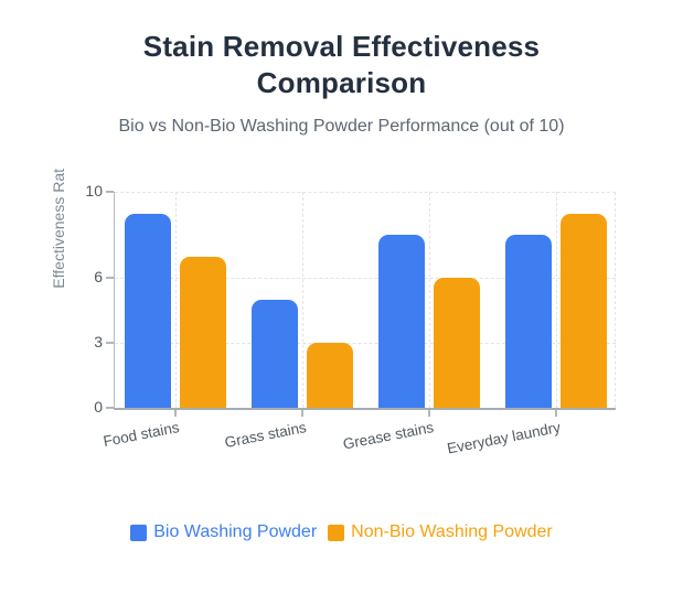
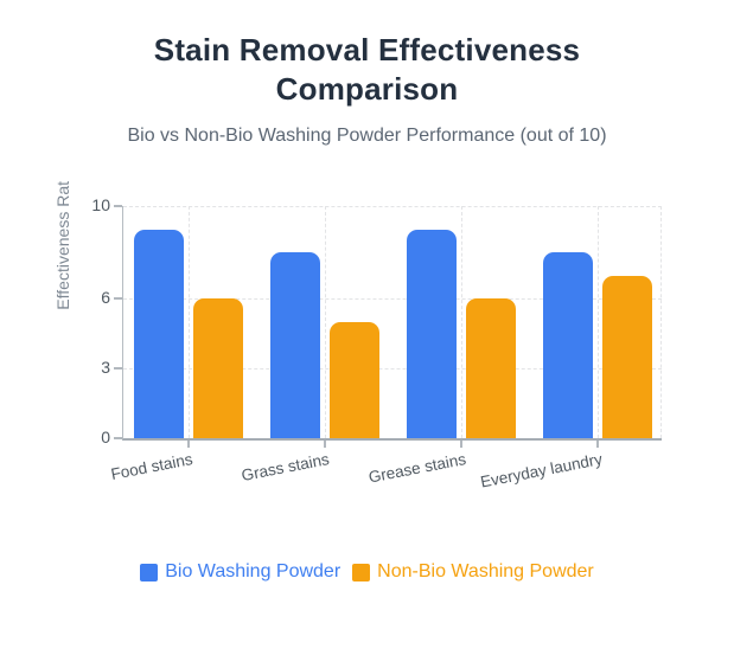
Non-Bio Washing Powder/Food stains: 7 -> 6
Bio Washing Powder/Grass stains: 5 -> 8
Non-Bio Washing Powder/Grass stains: 3 -> 5
Bio Washing Powder/Grease stains: 8 -> 9
Non-Bio Washing Powder/Everyday laundry: 9 -> 7
